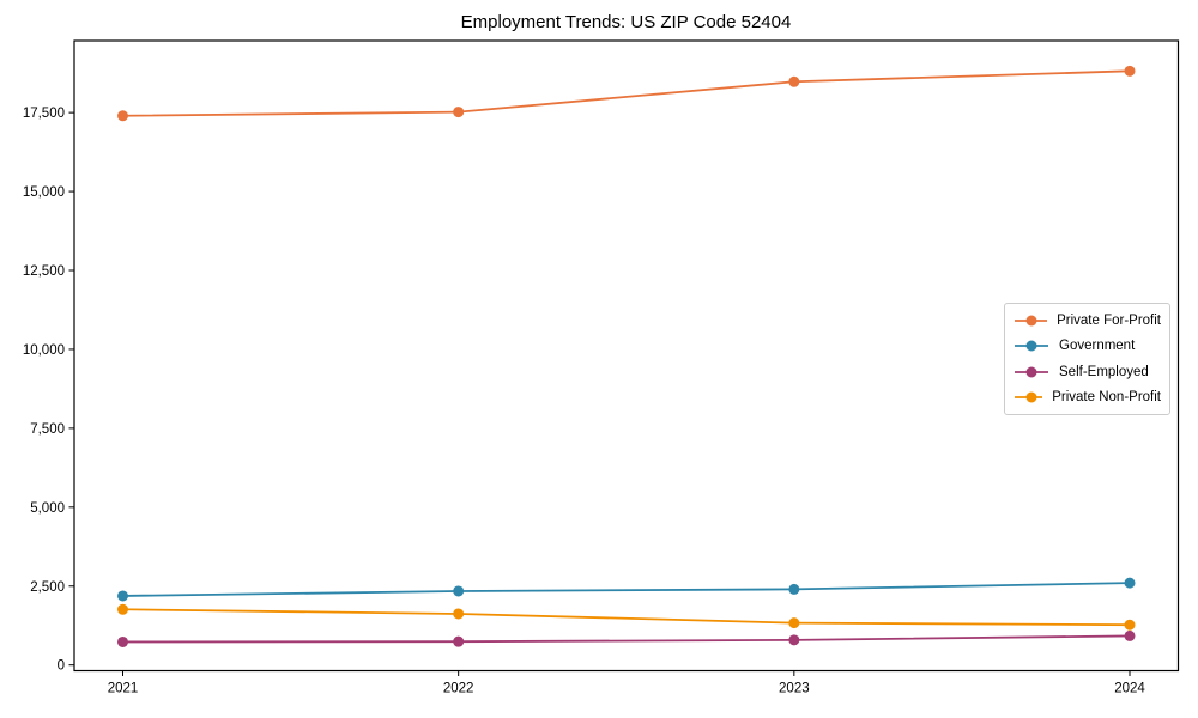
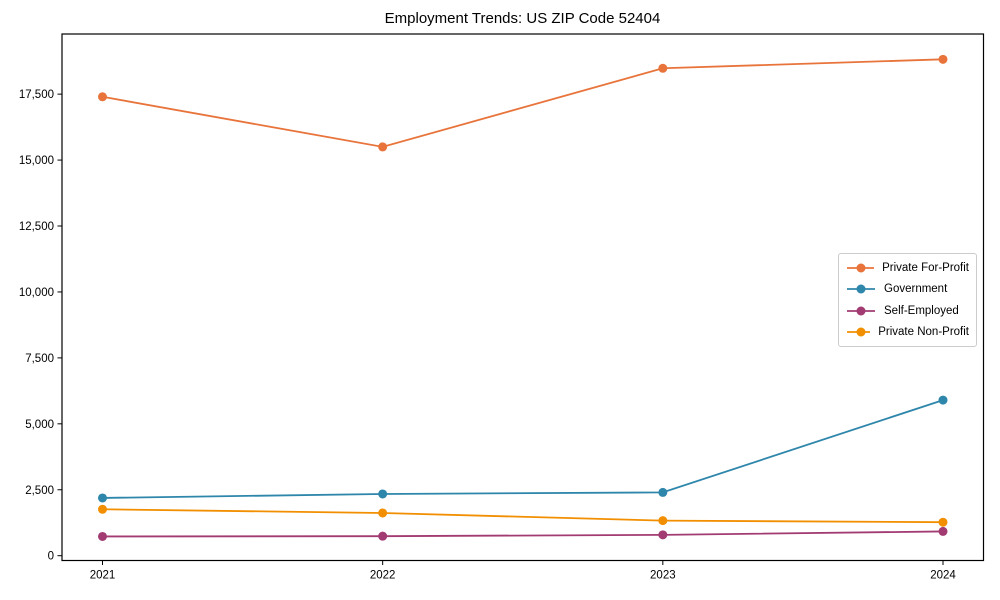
Private For-Profit/2022: 17500 -> 15500
Government/2024: 2600 -> 5900
